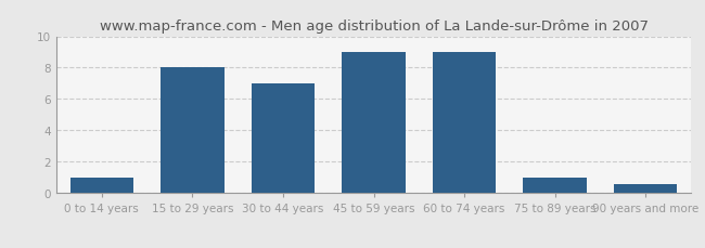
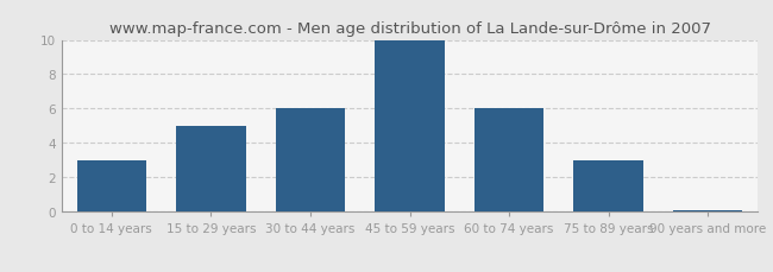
0 to 14 years: 1.0 -> 3.0
15 to 29 years: 8.0 -> 5.0
30 to 44 years: 7.0 -> 6.0
45 to 59 years: 9.0 -> 10.0
60 to 74 years: 9.0 -> 6.0
75 to 89 years: 1.0 -> 3.0
90 years and more: 0.6 -> 0.1
